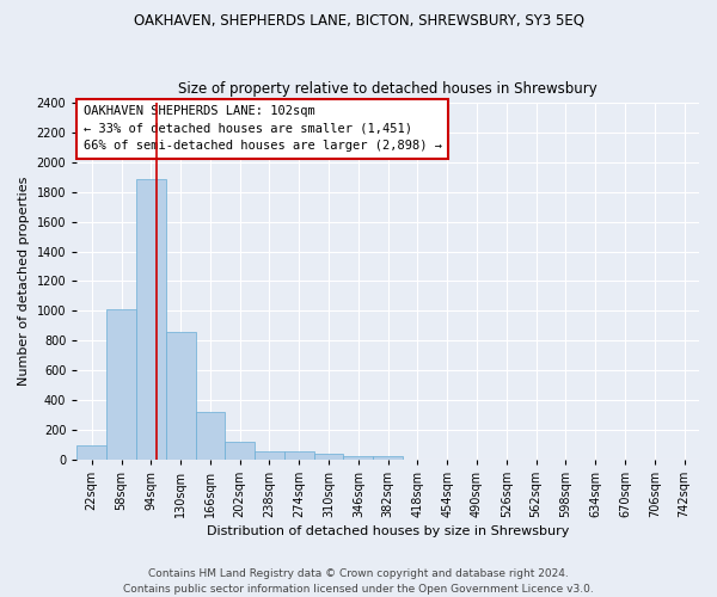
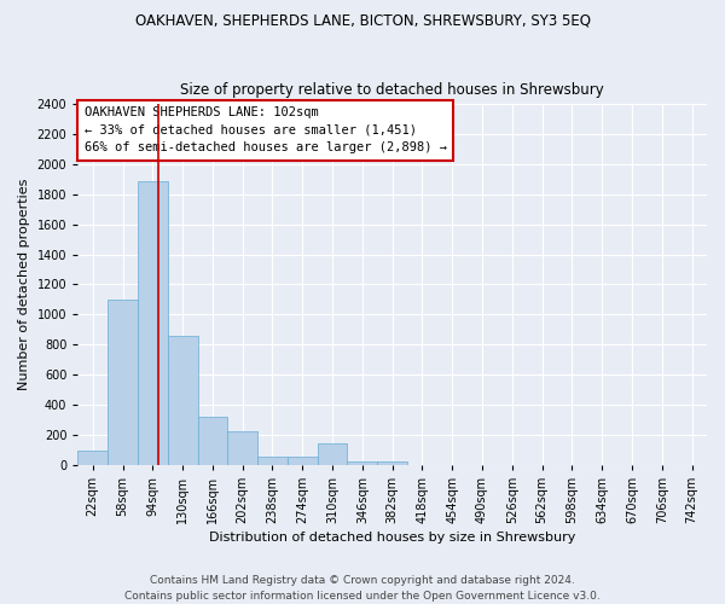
58sqm: 1010 -> 1100
202sqm: 120 -> 220
310sqm: 40 -> 140
